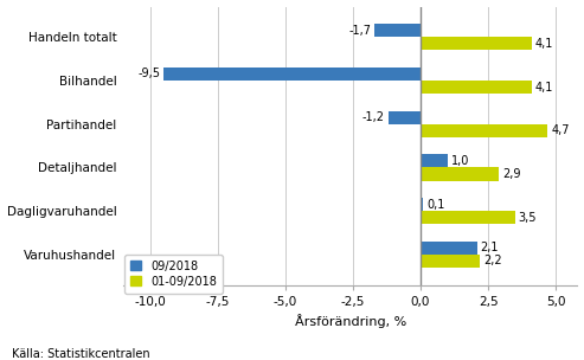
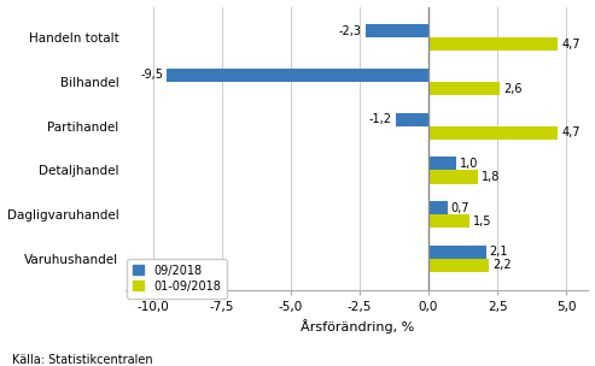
09/2018/Handeln totalt: -1,7 -> -2,3
01-09/2018/Handeln totalt: 4,1 -> 4,7
01-09/2018/Bilhandel: 4,1 -> 2,6
01-09/2018/Detaljhandel: 2,9 -> 1,8
09/2018/Dagligvaruhandel: 0,1 -> 0,7
01-09/2018/Dagligvaruhandel: 3,5 -> 1,5
